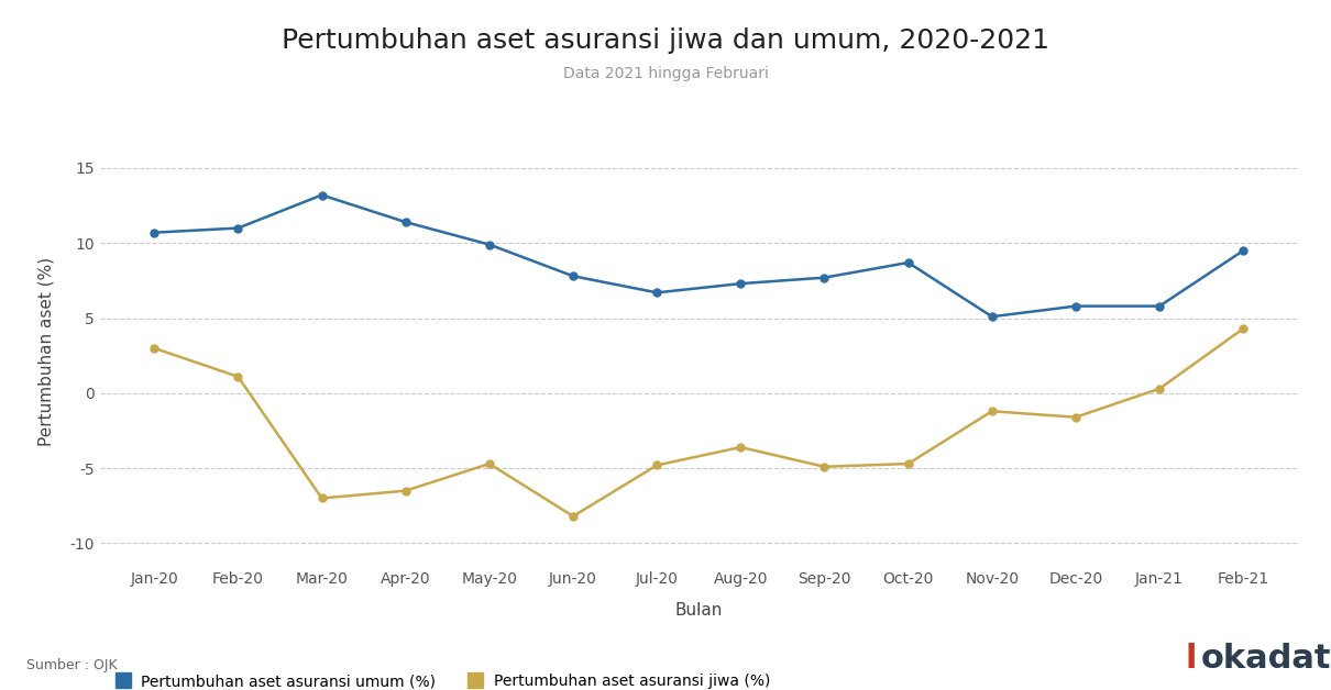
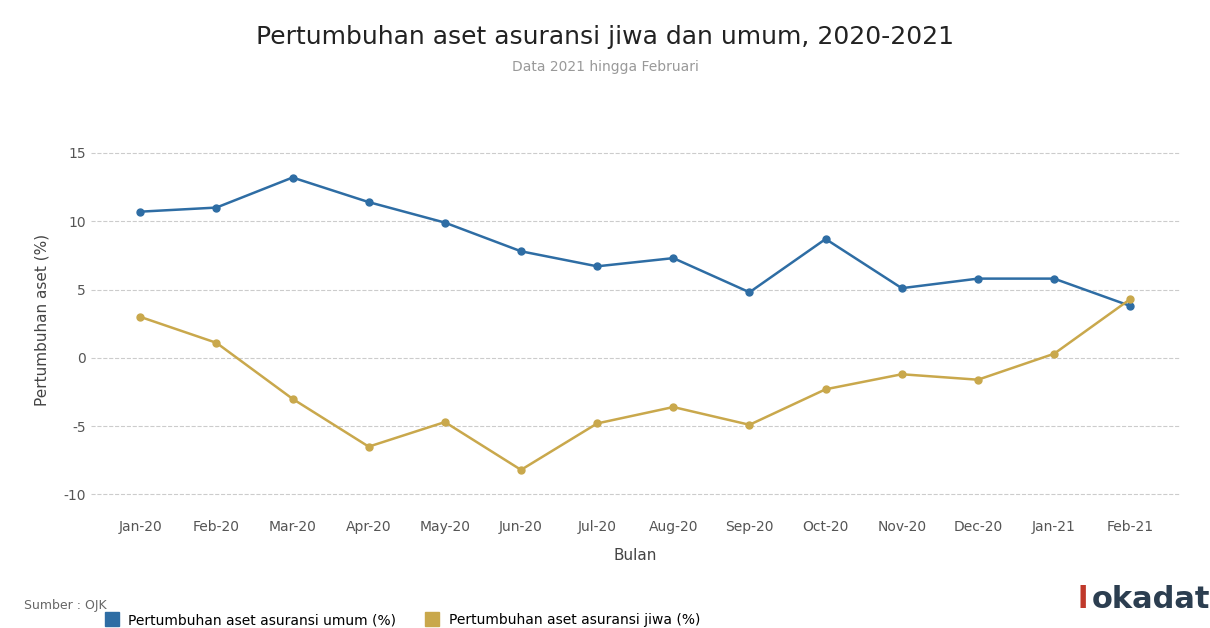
Pertumbuhan aset asuransi jiwa (%)/Mar-20: -7.0 -> -3.0
Pertumbuhan aset asuransi umum (%)/Sep-20: 7.7 -> 4.8
Pertumbuhan aset asuransi jiwa (%)/Oct-20: -4.7 -> -2.3
Pertumbuhan aset asuransi umum (%)/Feb-21: 9.5 -> 3.8
